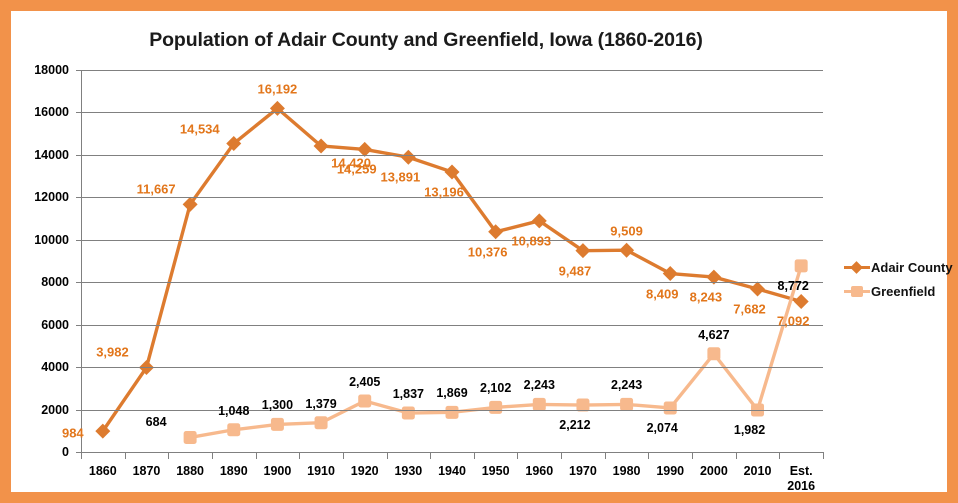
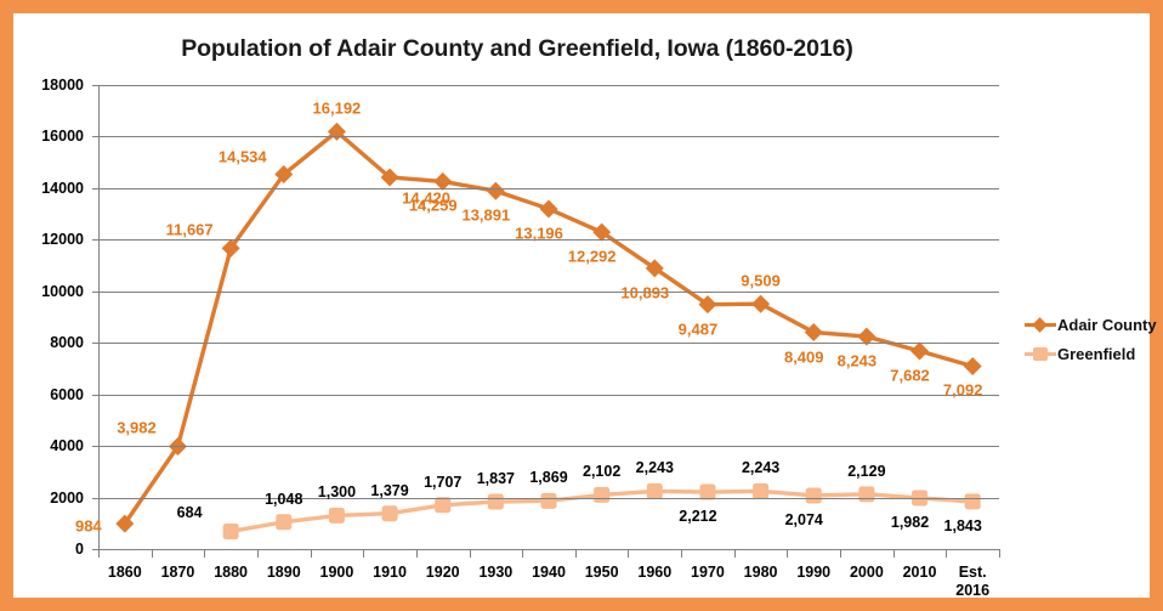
Greenfield/1920: 2,405 -> 1,707
Adair County/1950: 10,376 -> 12,292
Greenfield/2000: 4,627 -> 2,129
Greenfield/Est. 2016: 8,772 -> 1,843
